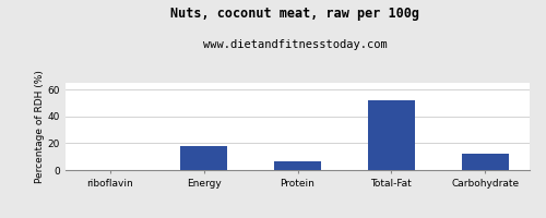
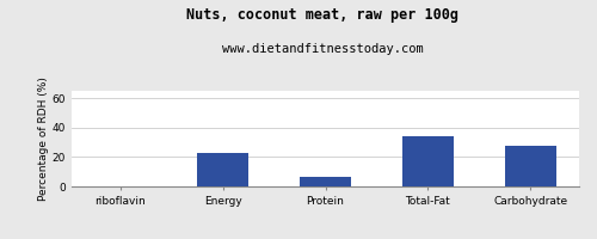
Energy: 18 -> 23
Total-Fat: 52 -> 34
Carbohydrate: 12 -> 28
